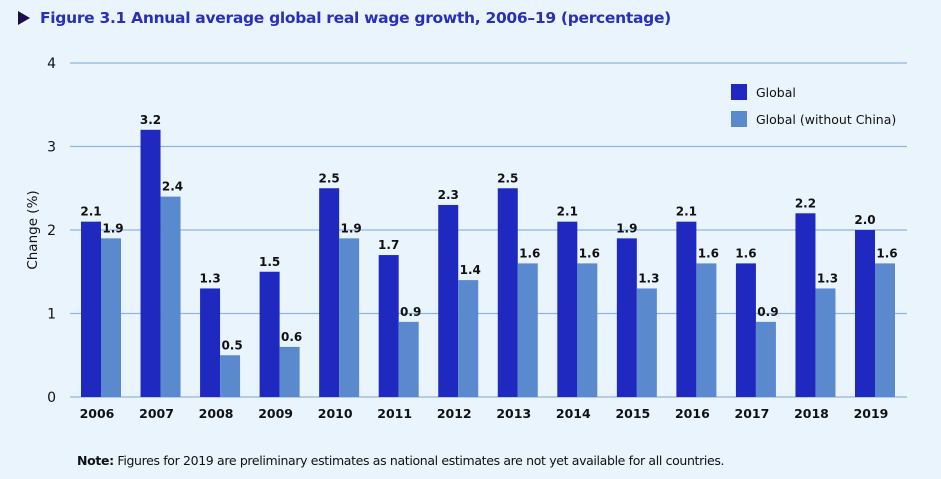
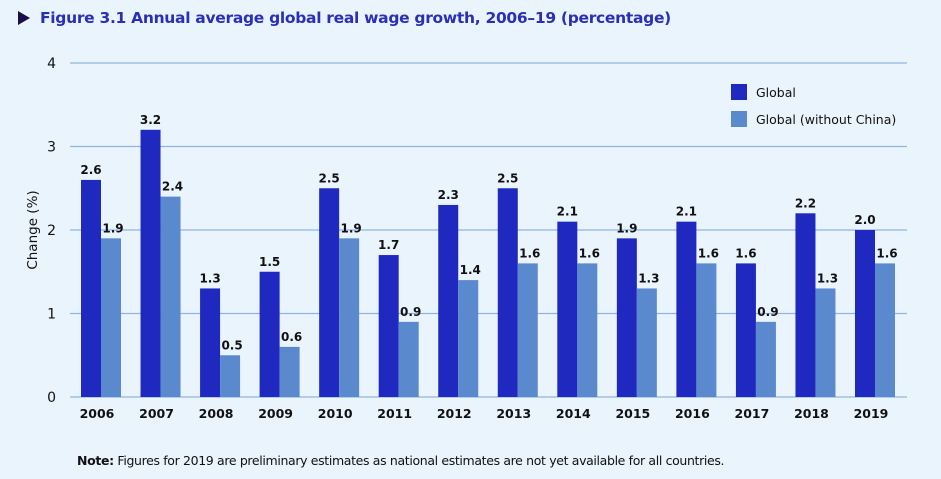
Global/2006: 2.1 -> 2.6
